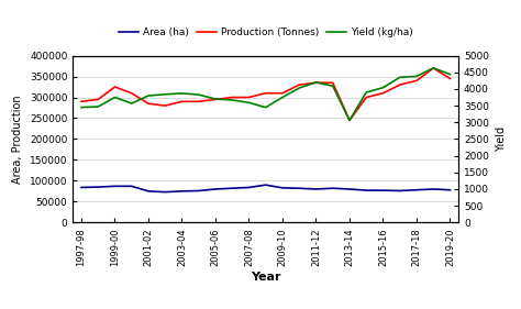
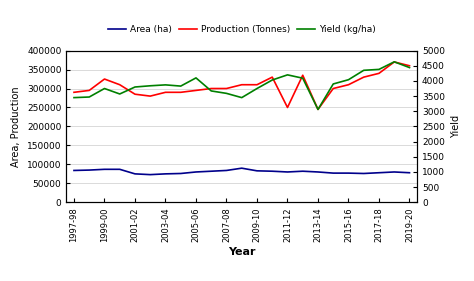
Yield (kg/ha)/2005-06: 3700 -> 4100
Production (Tonnes)/2011-12: 335000 -> 250000
Production (Tonnes)/2019-20: 345000 -> 360000
